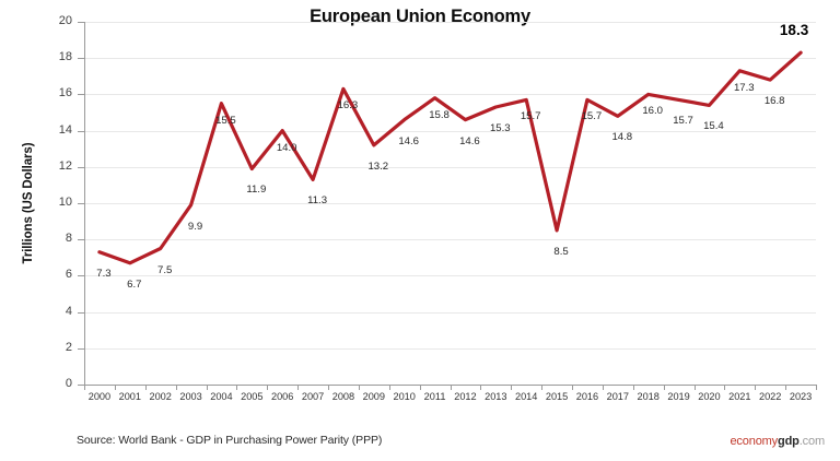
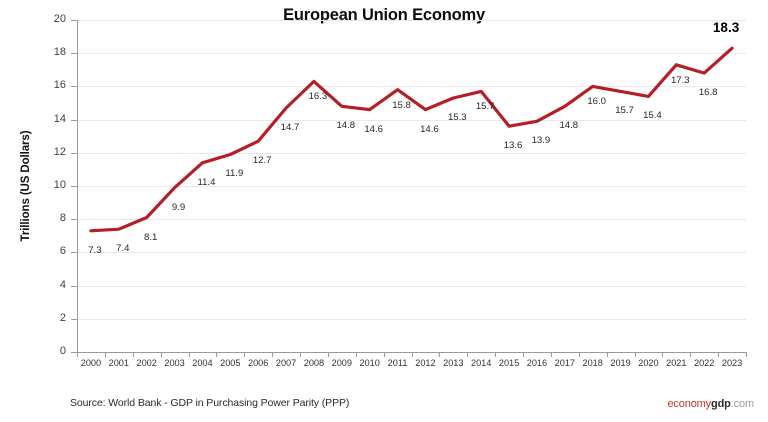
2001: 6.7 -> 7.4
2002: 7.5 -> 8.1
2004: 15.5 -> 11.4
2006: 14.0 -> 12.7
2007: 11.3 -> 14.7
2009: 13.2 -> 14.8
2015: 8.5 -> 13.6
2016: 15.7 -> 13.9
